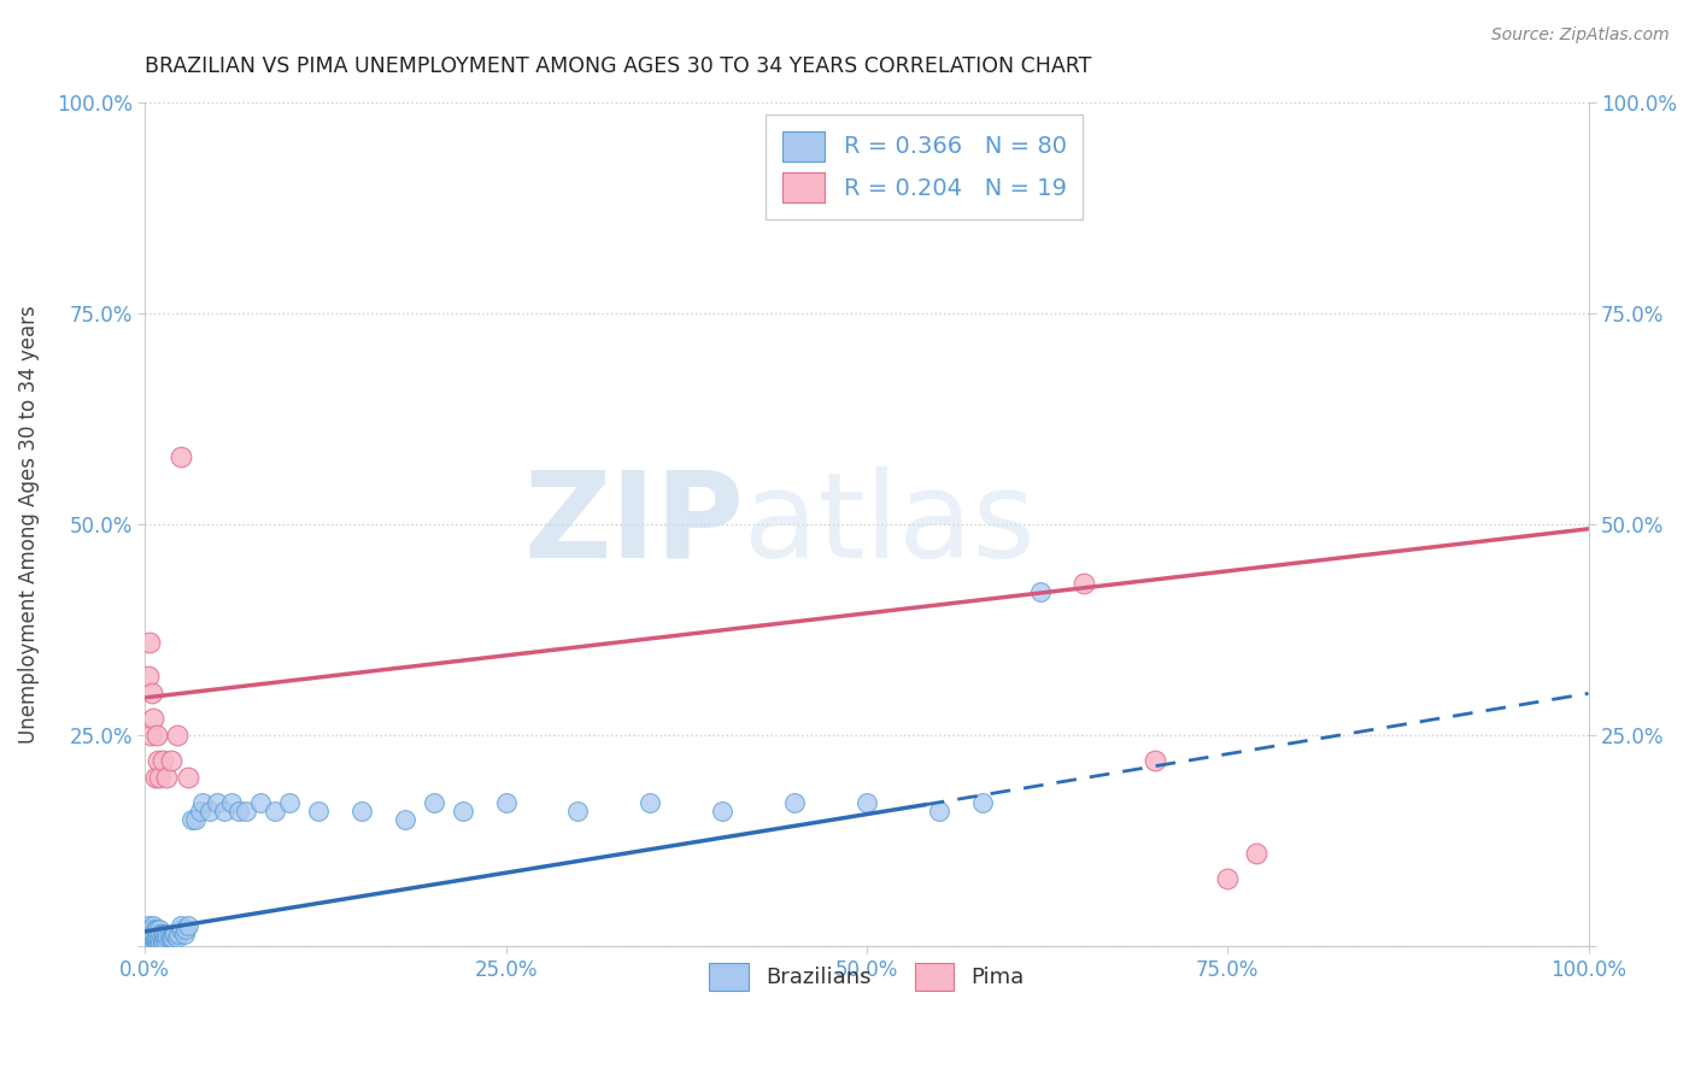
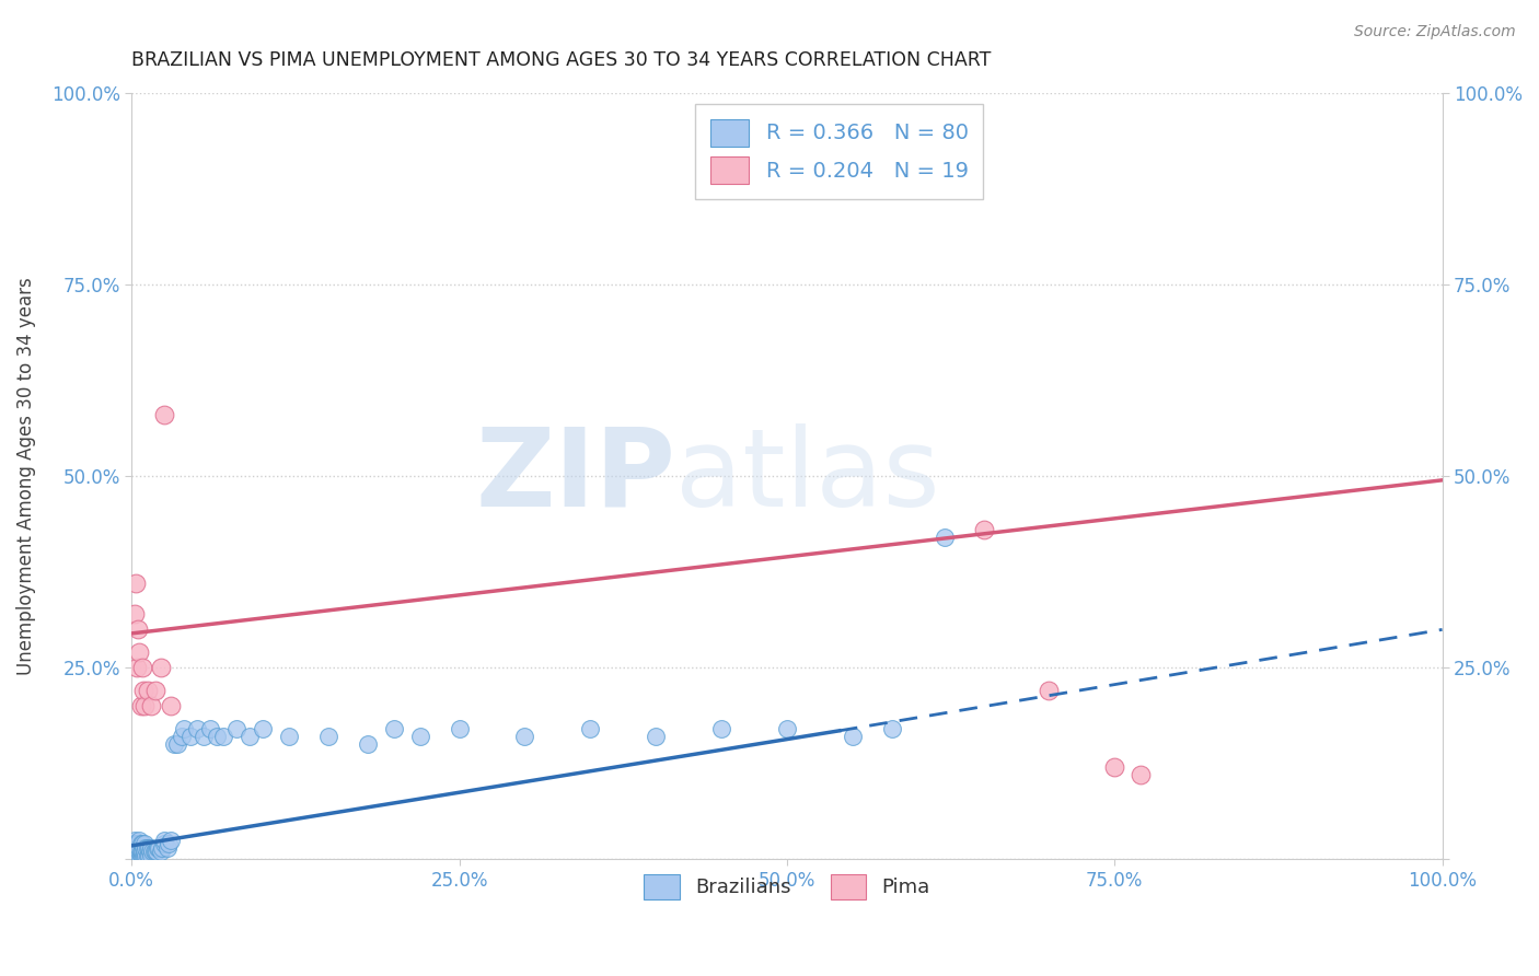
Pima/75.0%: 8% -> 12%
